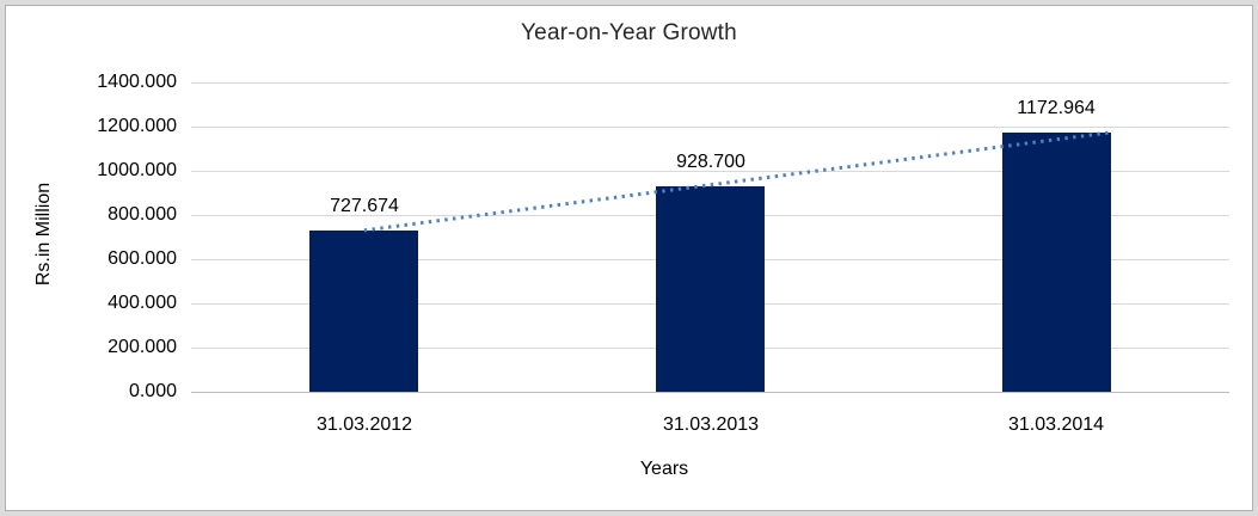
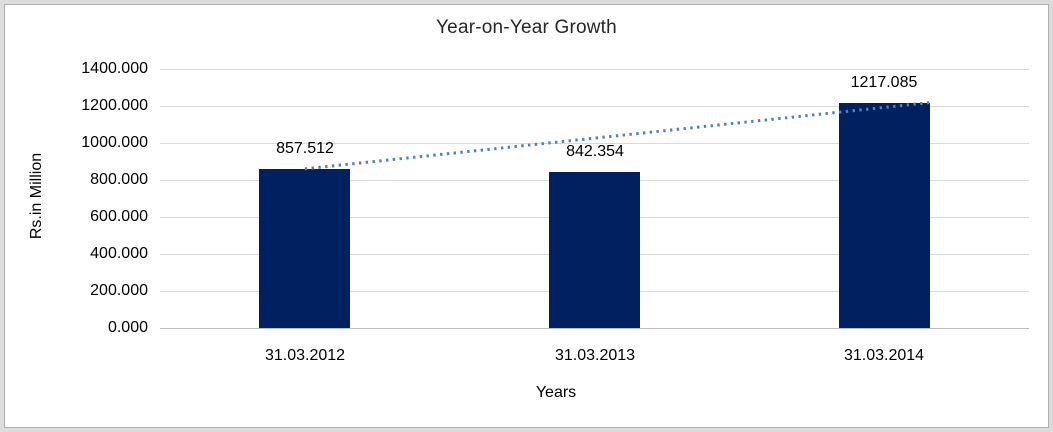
31.03.2012: 727.674 -> 857.512
31.03.2013: 928.700 -> 842.354
31.03.2014: 1172.964 -> 1217.085
